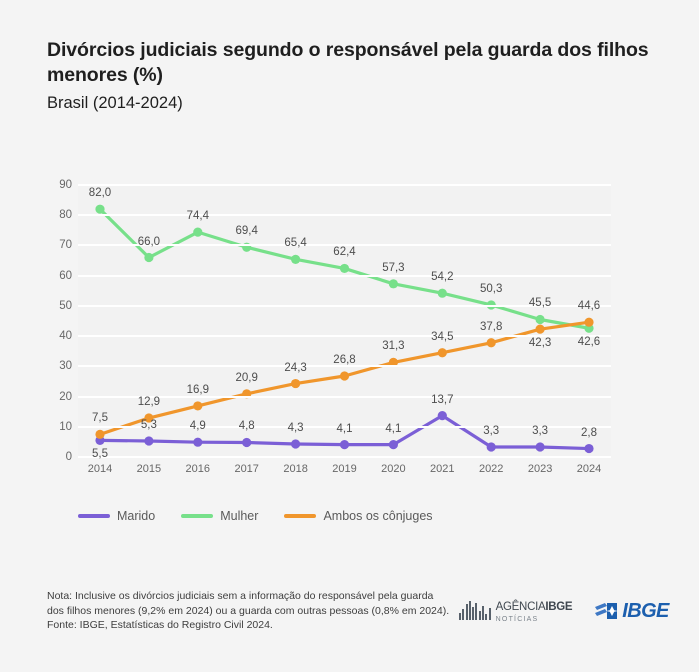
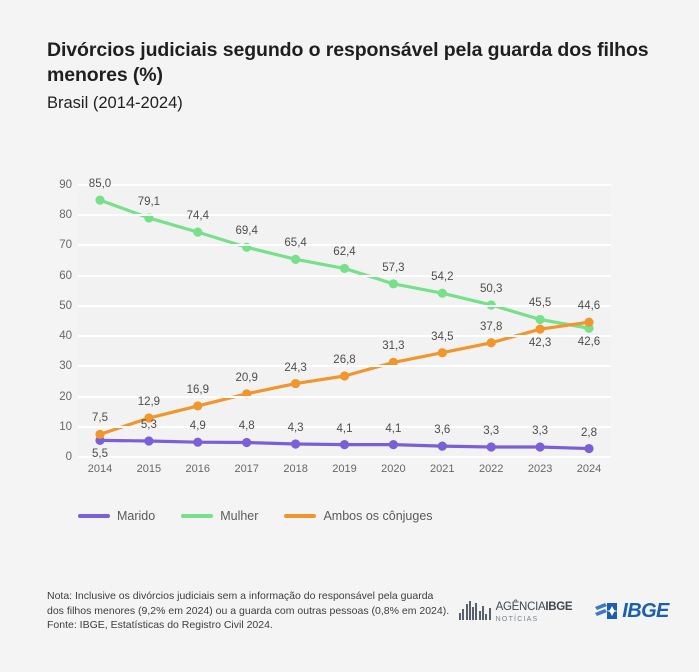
Mulher/2014: 82,0 -> 85,0
Mulher/2015: 66,0 -> 79,1
Marido/2021: 13,7 -> 3,6
